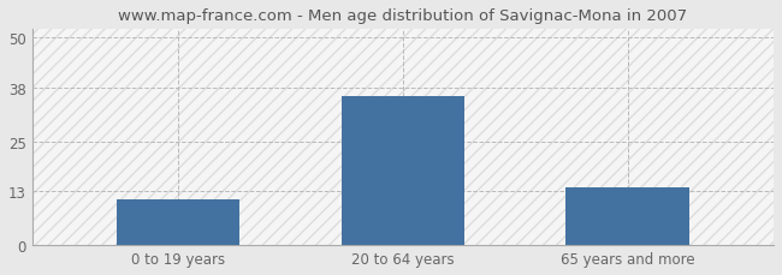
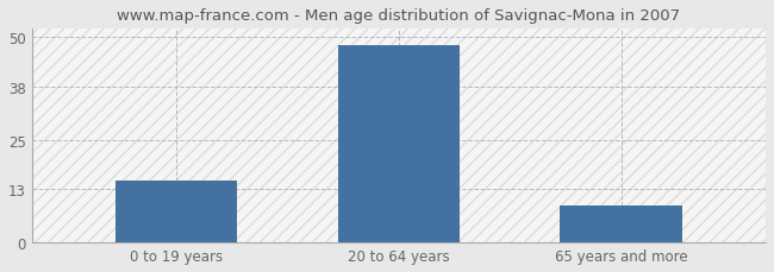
0 to 19 years: 11 -> 15
20 to 64 years: 36 -> 48
65 years and more: 14 -> 9
